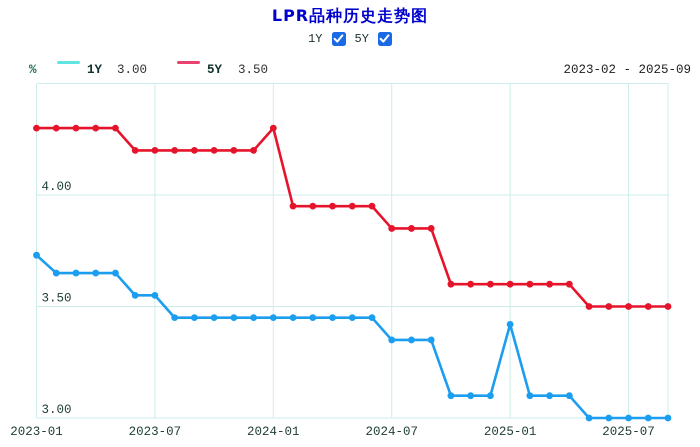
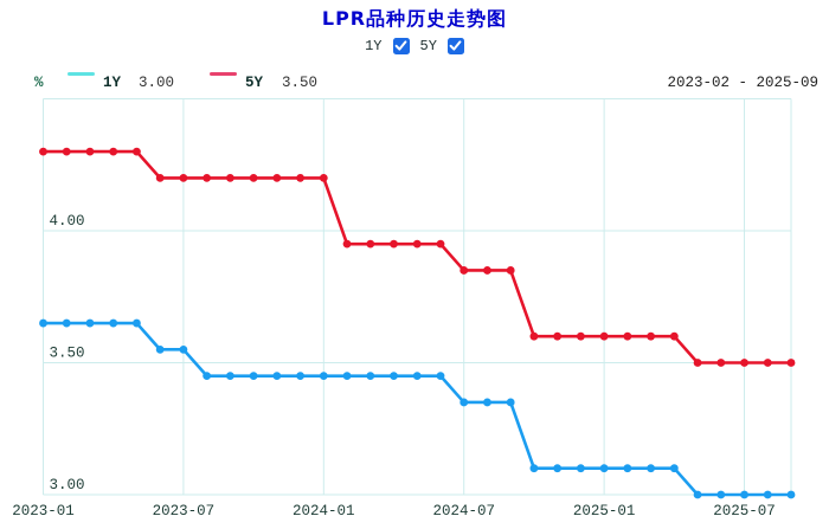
1Y/2023-01: 3.73 -> 3.65
5Y/2024-01: 4.30 -> 4.20
1Y/2025-01: 3.42 -> 3.10
